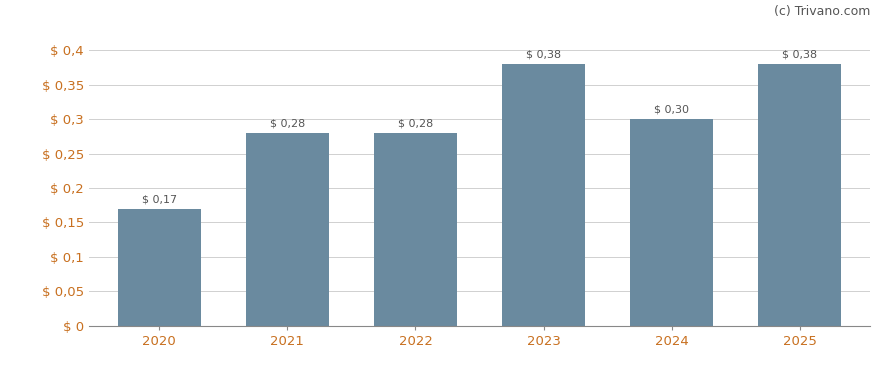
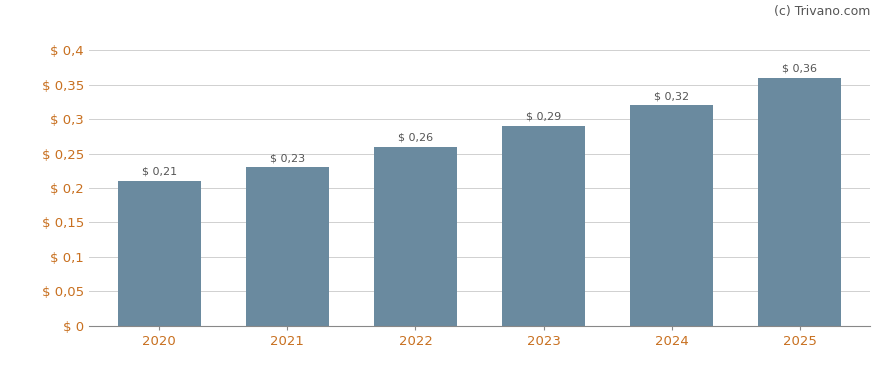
2020: 0,17 -> 0,21
2021: 0,28 -> 0,23
2022: 0,28 -> 0,26
2023: 0,38 -> 0,29
2024: 0,30 -> 0,32
2025: 0,38 -> 0,36
